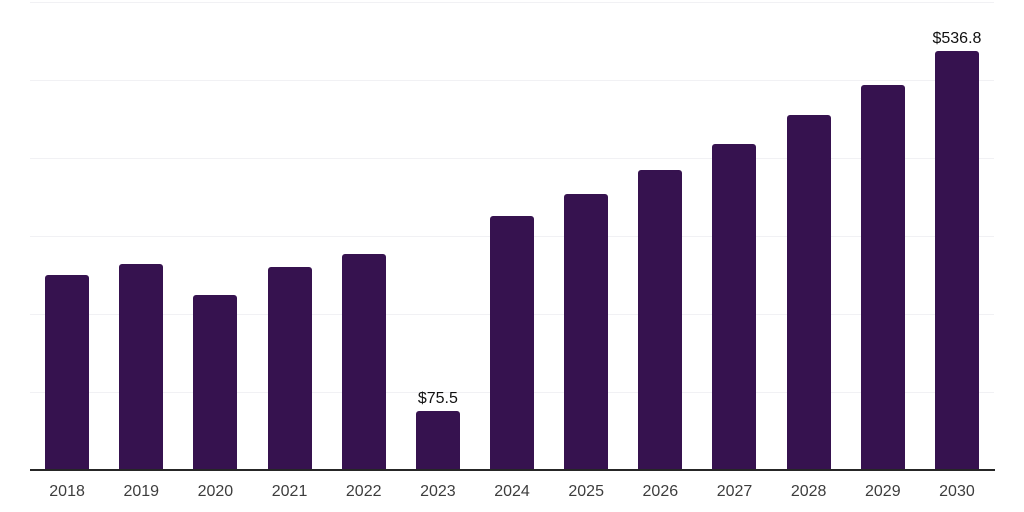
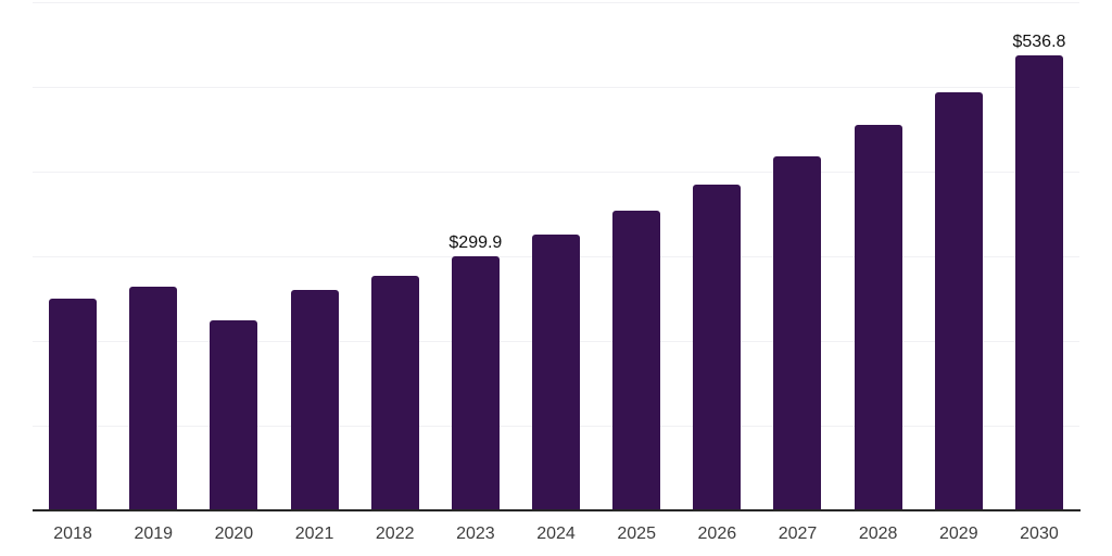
2023: $75.5 -> $299.9
